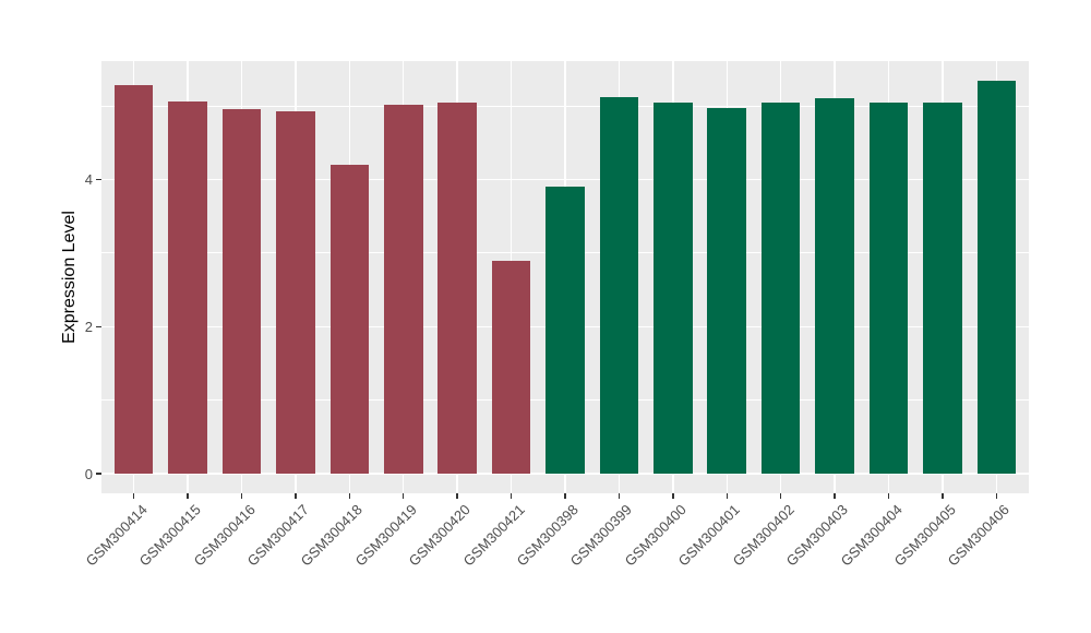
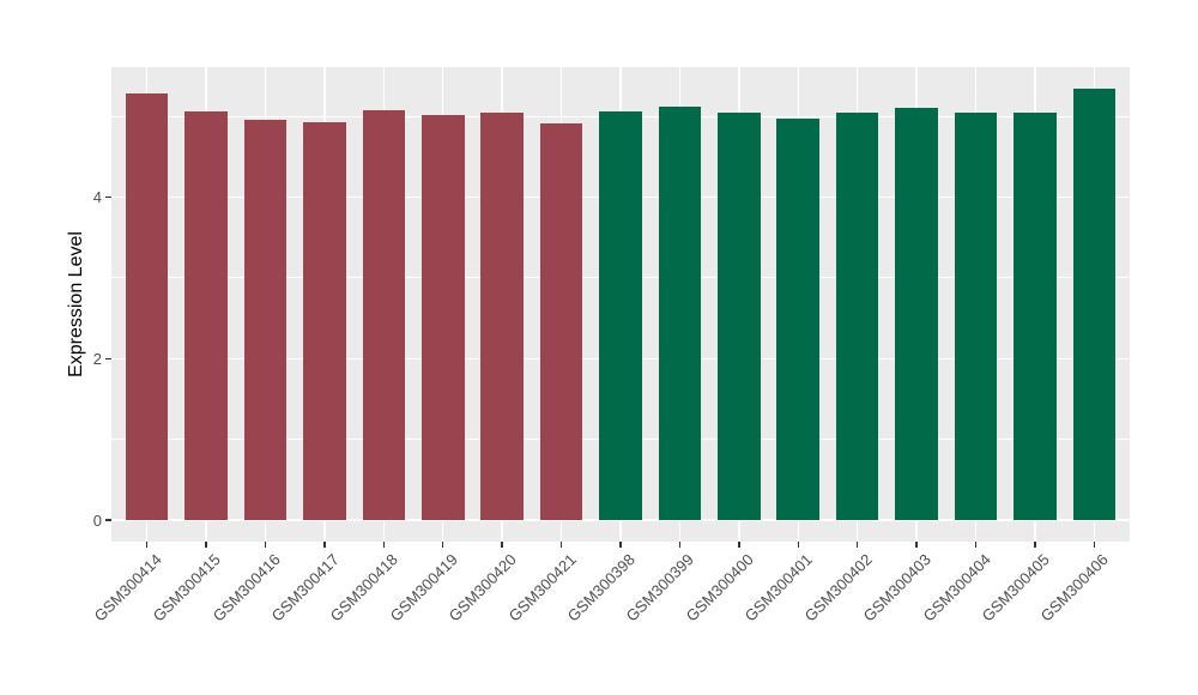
GSM300418: 4.2 -> 5.1
GSM300421: 2.9 -> 4.9
GSM300398: 3.9 -> 5.1
